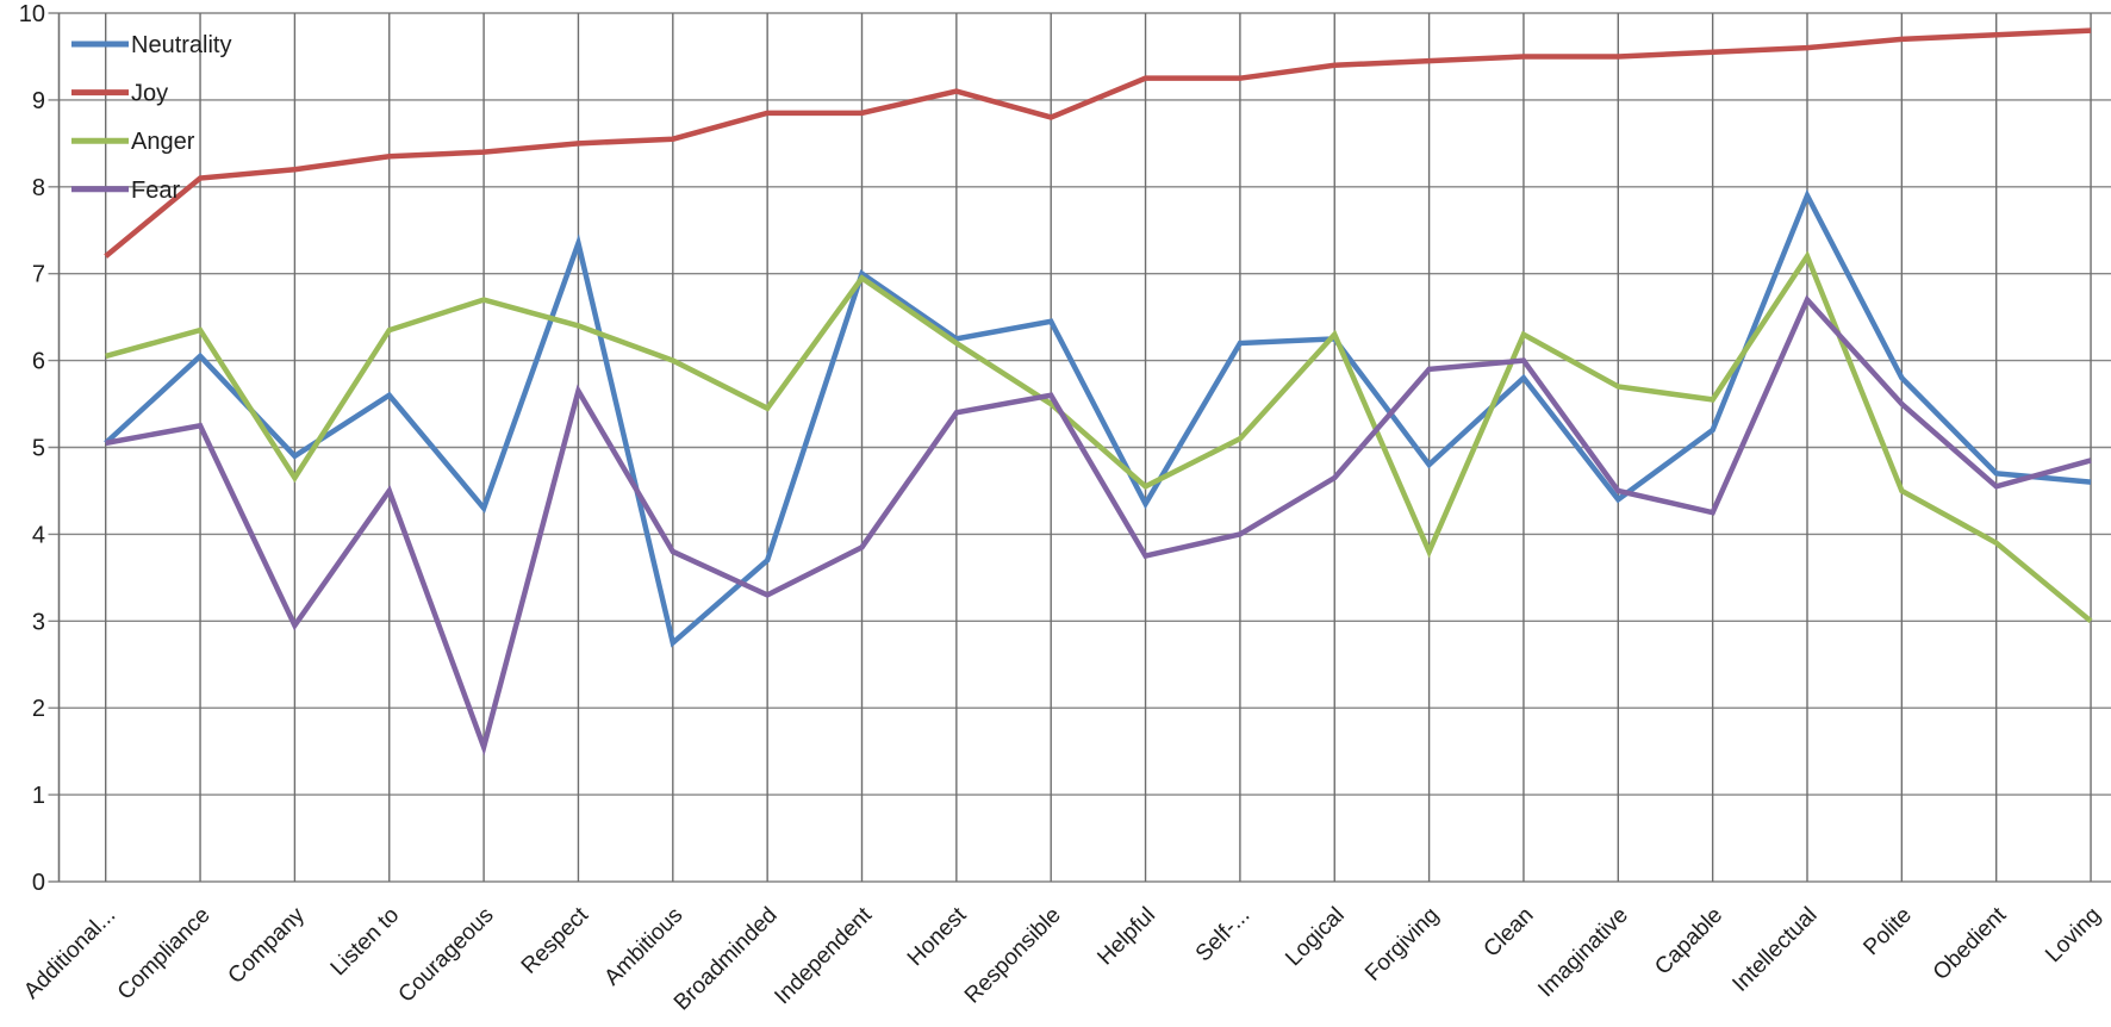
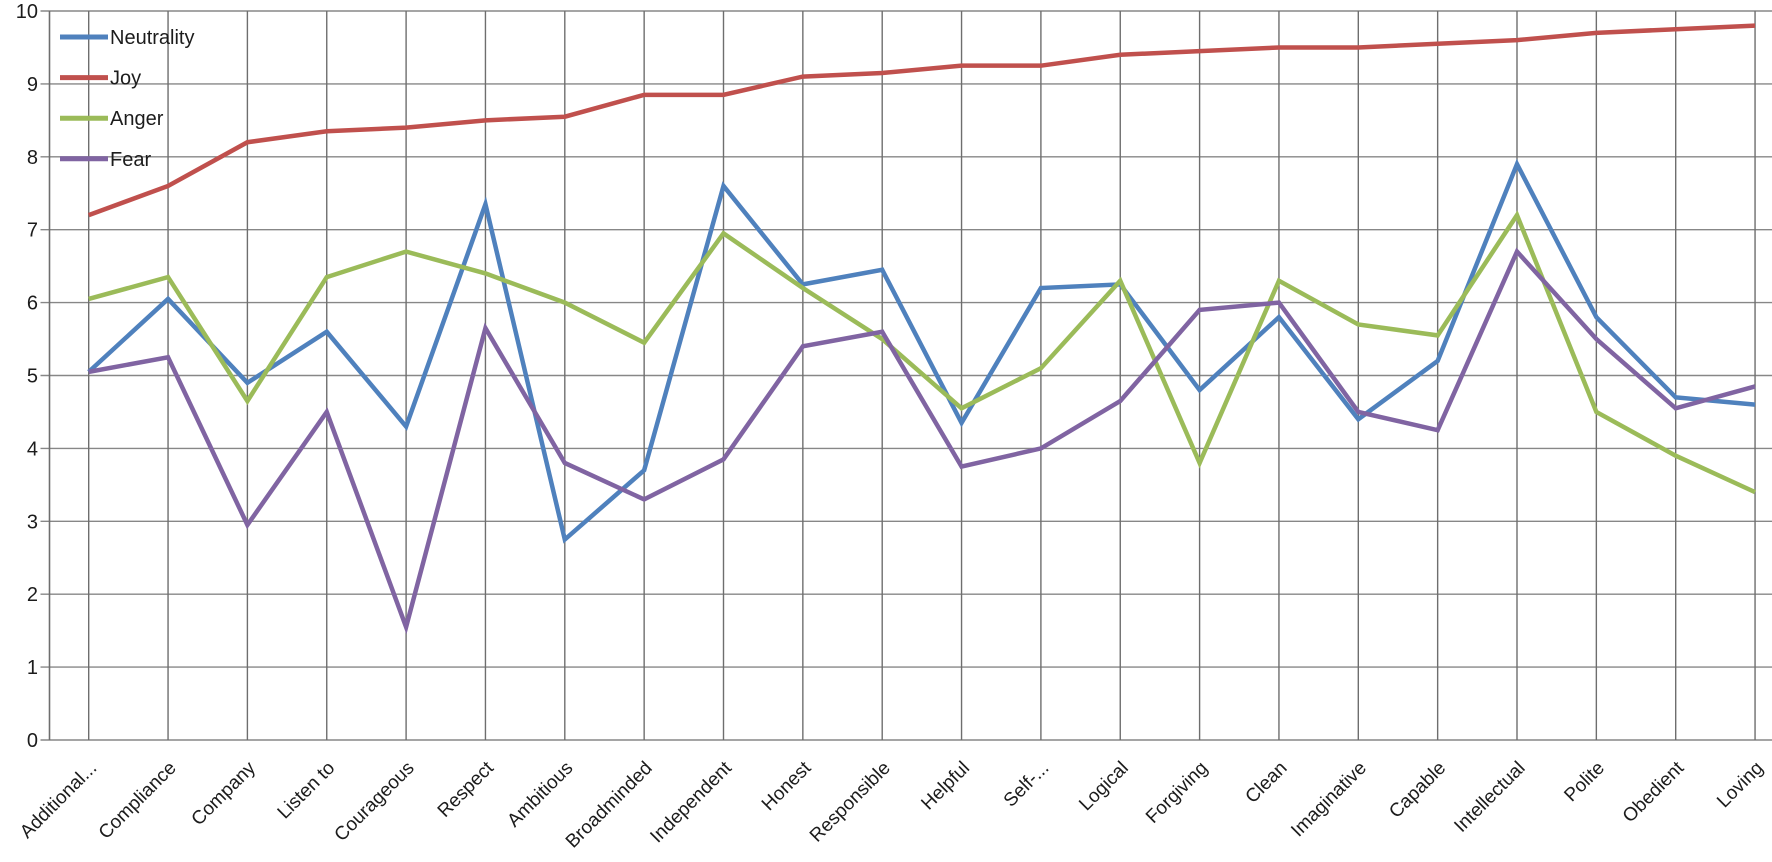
Joy/Compliance: 8.1 -> 7.6
Neutrality/Independent: 7.0 -> 7.6
Joy/Responsible: 8.8 -> 9.2
Anger/Loving: 3.0 -> 3.4
